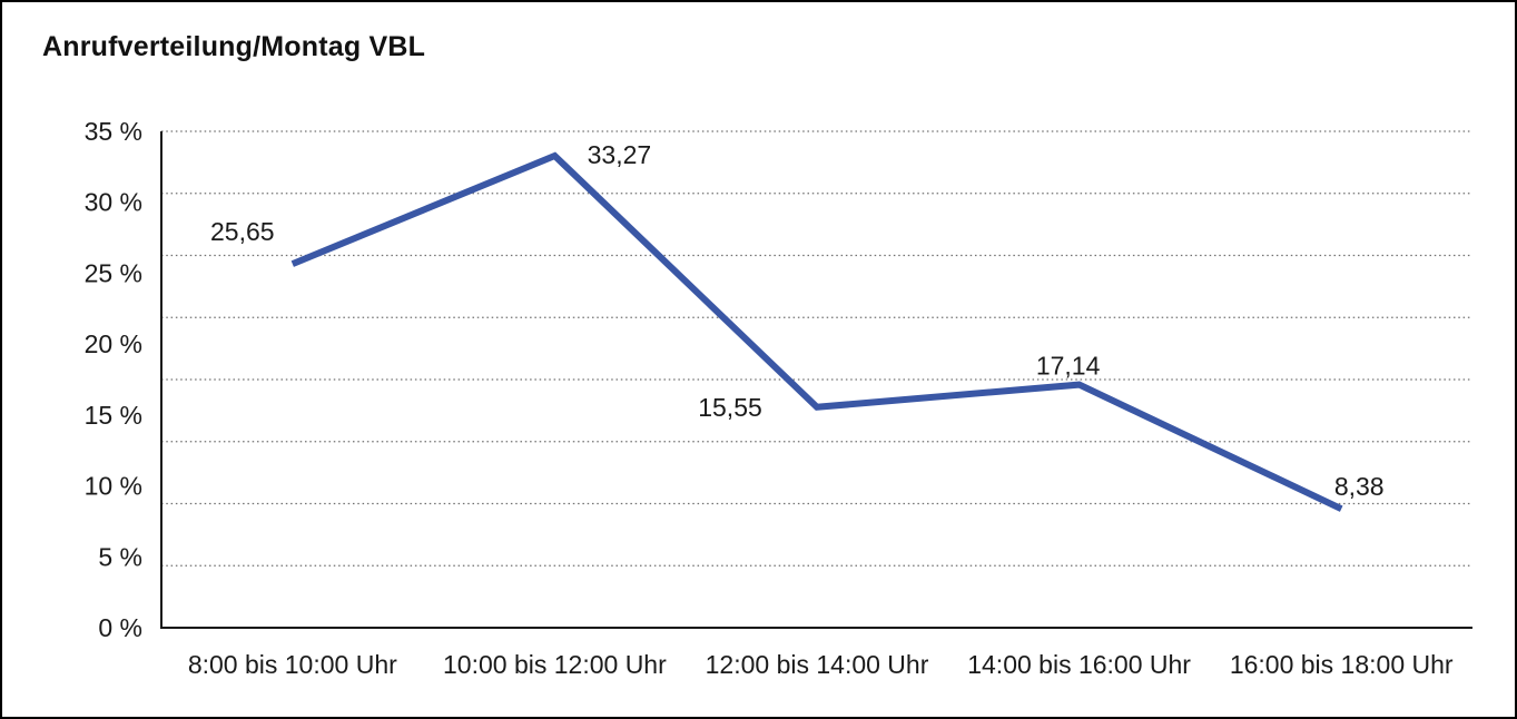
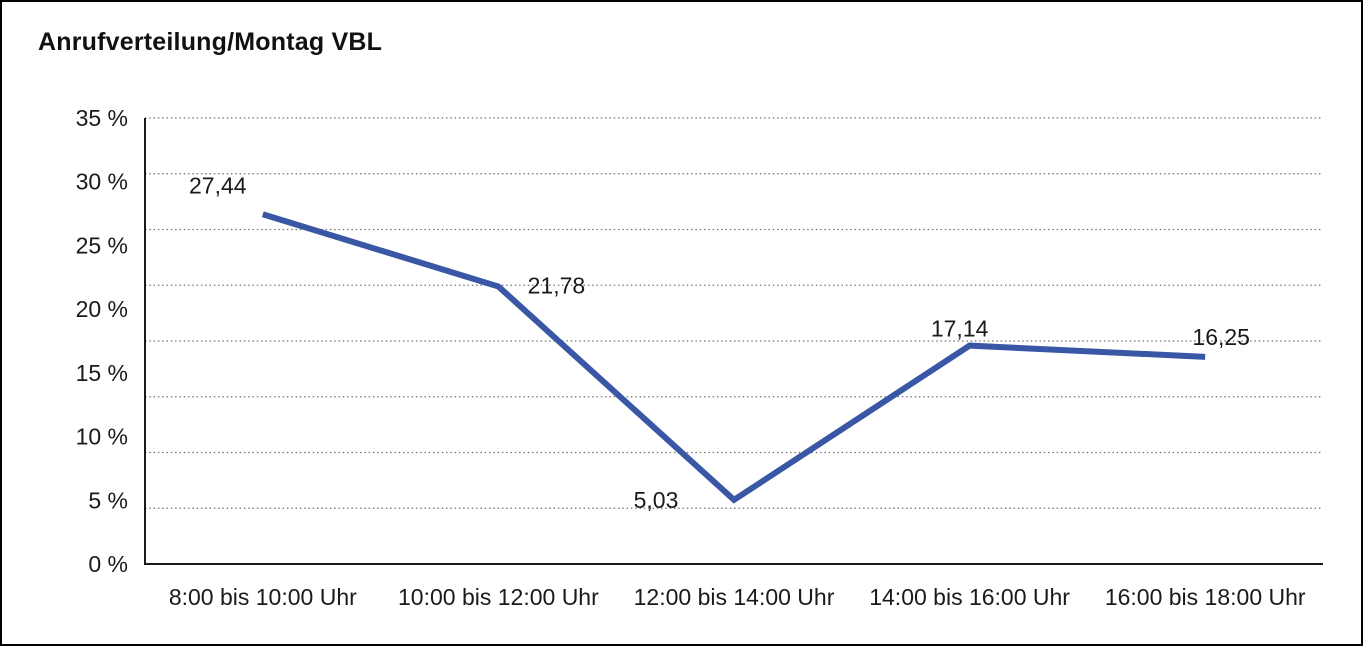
8:00 bis 10:00 Uhr: 25,65 -> 27,44
10:00 bis 12:00 Uhr: 33,27 -> 21,78
12:00 bis 14:00 Uhr: 15,55 -> 5,03
16:00 bis 18:00 Uhr: 8,38 -> 16,25
